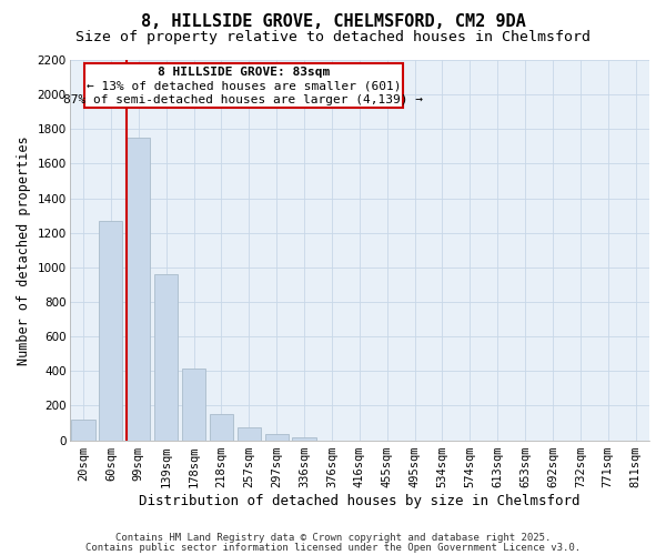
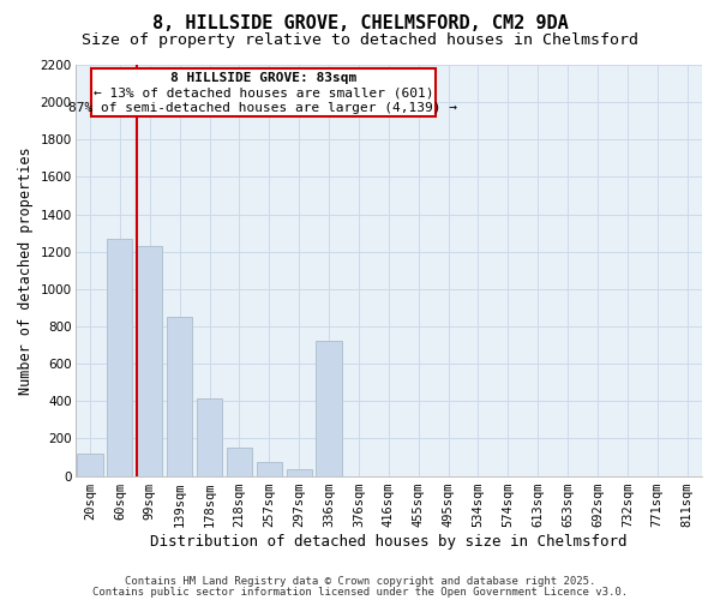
99sqm: 1750 -> 1230
139sqm: 960 -> 850
336sqm: 20 -> 720
